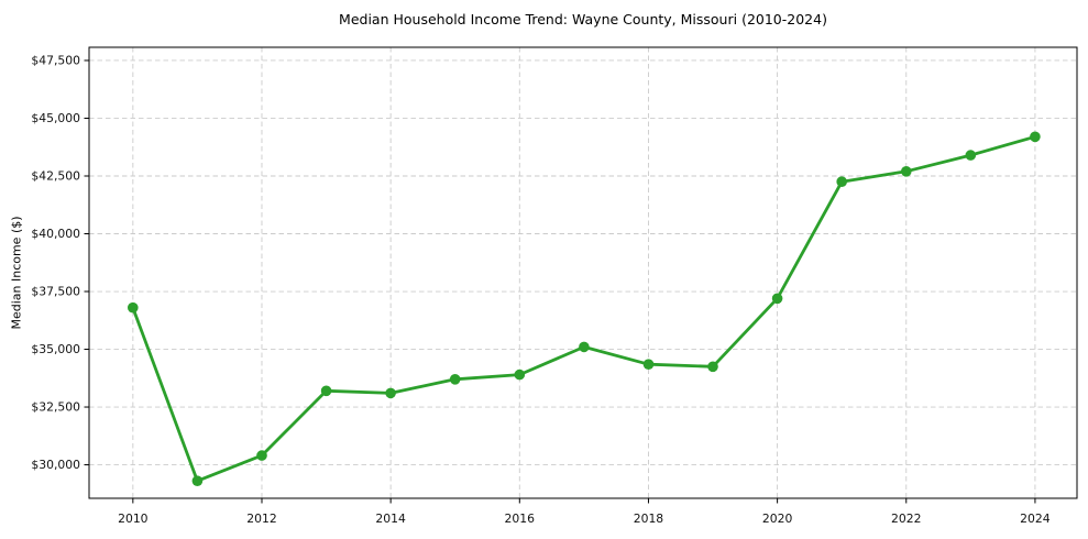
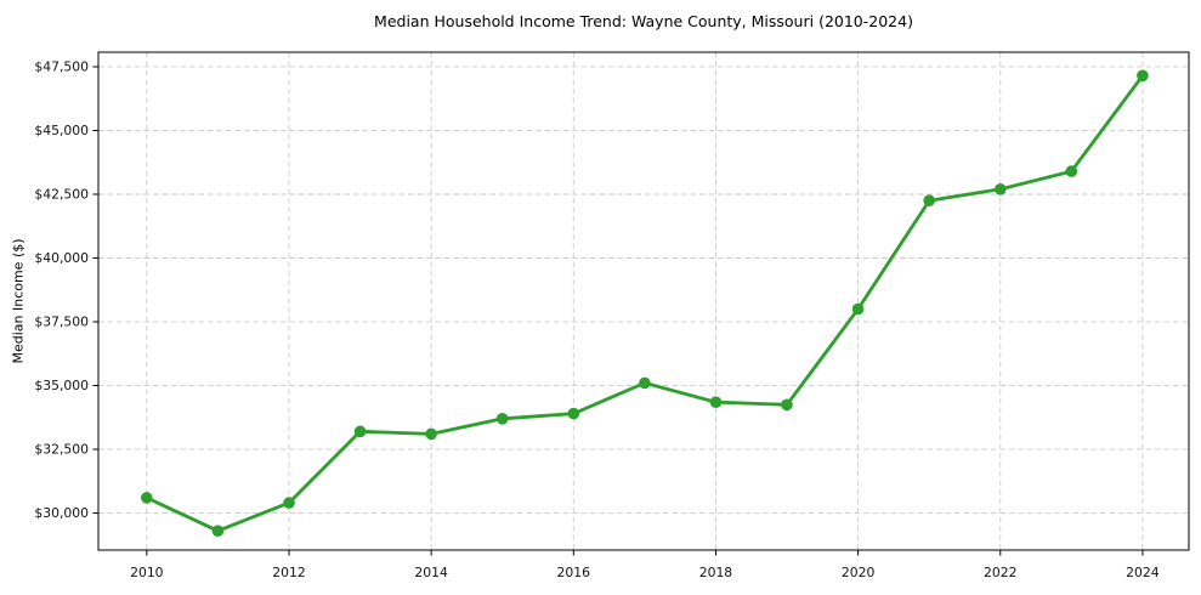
2010: $36800 -> $30600
2020: $37200 -> $38000
2024: $44200 -> $47200
